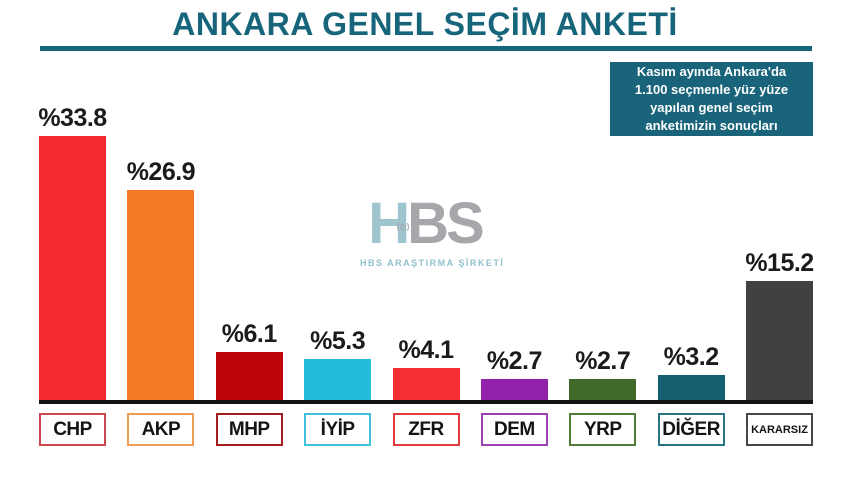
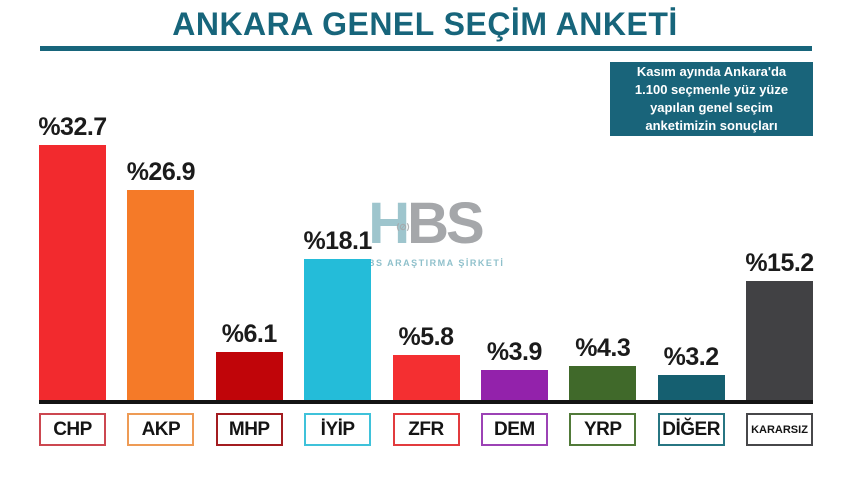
CHP: 33.8 -> 32.7
İYİP: 5.3 -> 18.1
ZFR: 4.1 -> 5.8
DEM: 2.7 -> 3.9
YRP: 2.7 -> 4.3
